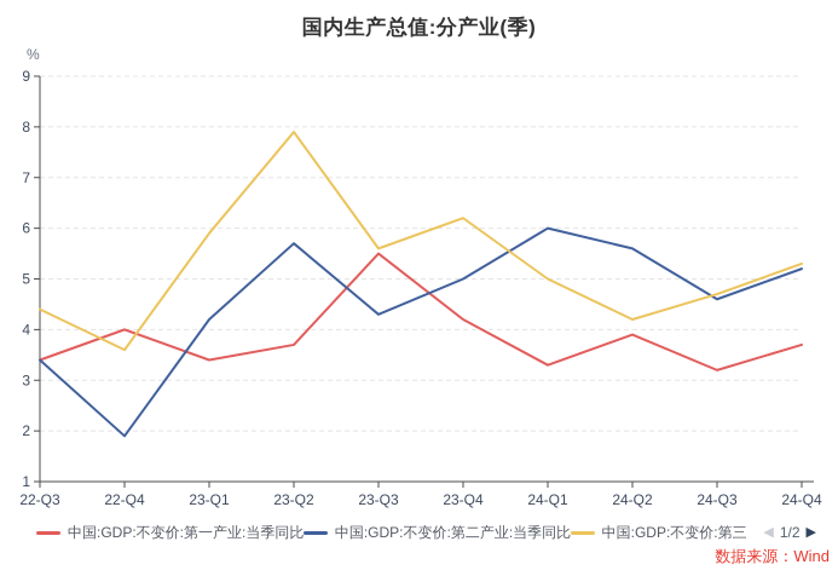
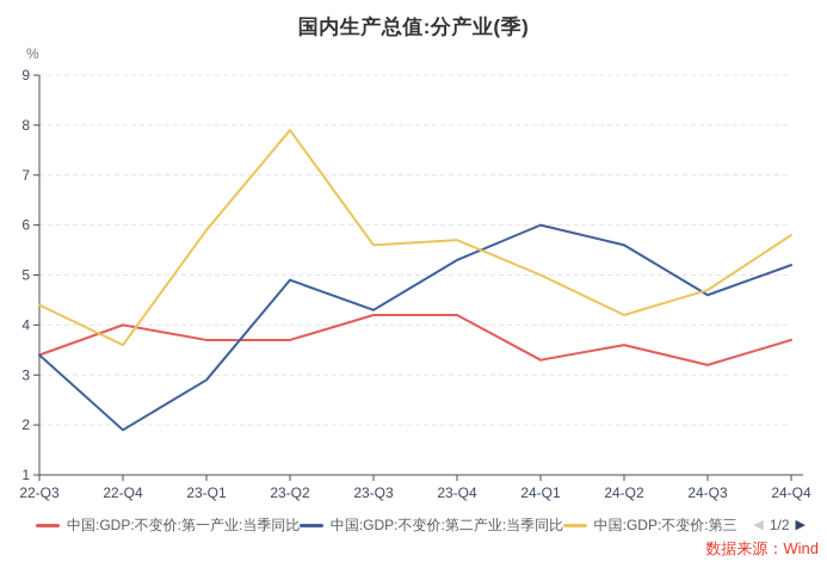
中国:GDP:不变价:第一产业:当季同比/23-Q1: 3.4 -> 3.7
中国:GDP:不变价:第二产业:当季同比/23-Q1: 4.2 -> 2.9
中国:GDP:不变价:第二产业:当季同比/23-Q2: 5.7 -> 4.9
中国:GDP:不变价:第一产业:当季同比/23-Q3: 5.5 -> 4.2
中国:GDP:不变价:第二产业:当季同比/23-Q4: 5.0 -> 5.3
中国:GDP:不变价:第三产业:当季同比/23-Q4: 6.2 -> 5.7
中国:GDP:不变价:第一产业:当季同比/24-Q2: 3.9 -> 3.6
中国:GDP:不变价:第三产业:当季同比/24-Q4: 5.3 -> 5.8
